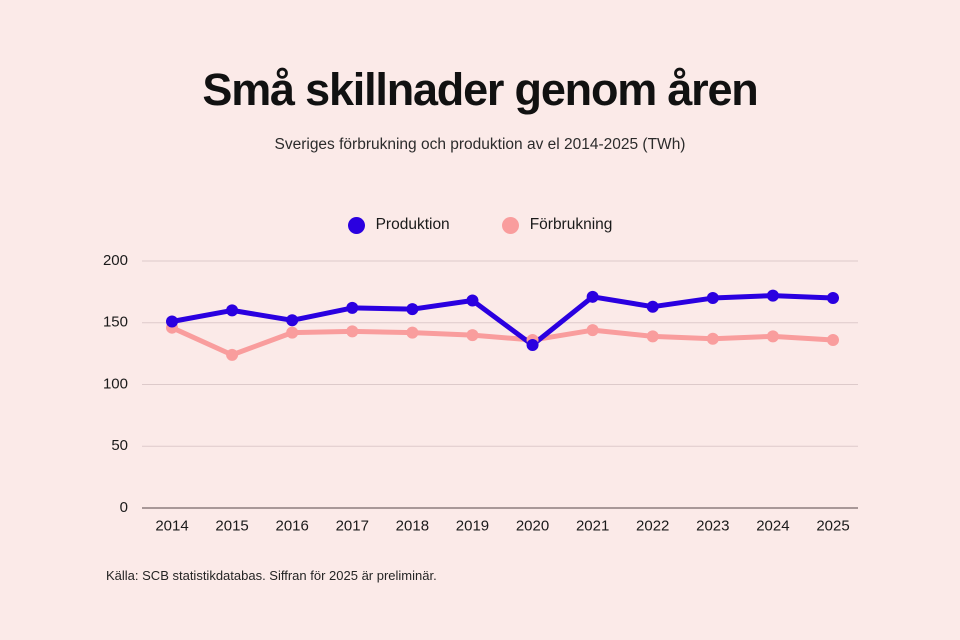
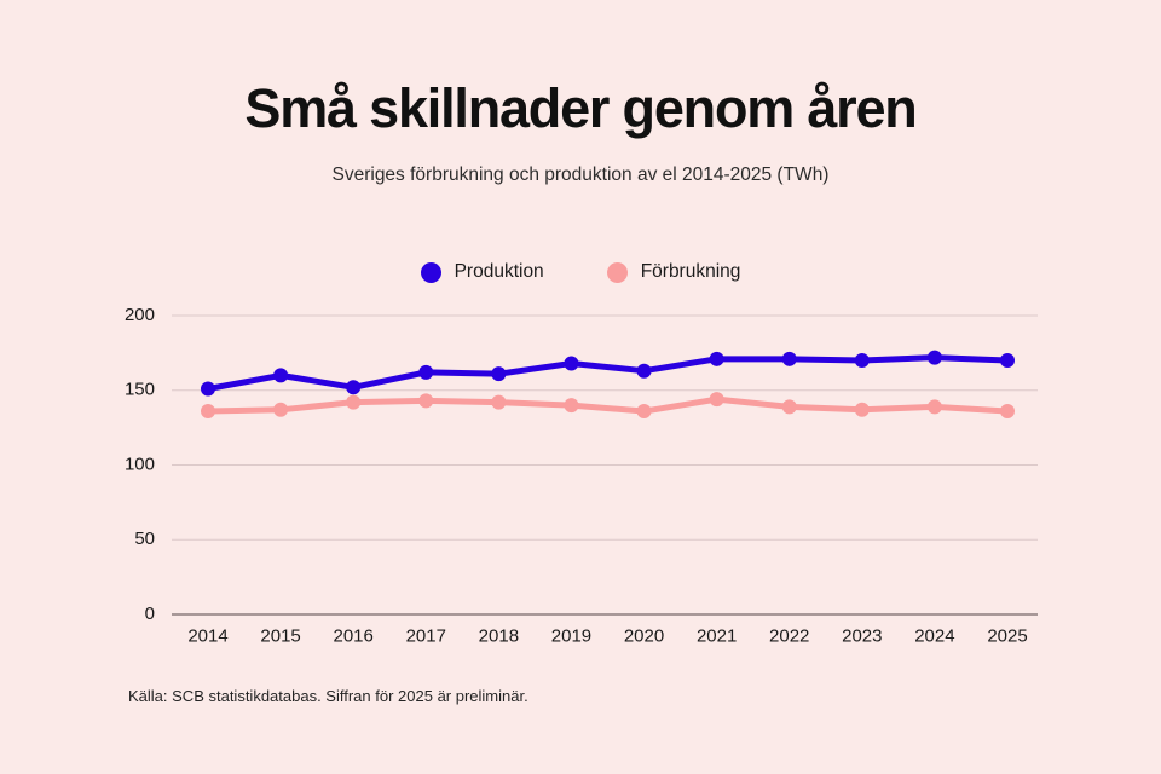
Förbrukning/2014: 146 -> 136
Förbrukning/2015: 124 -> 137
Produktion/2020: 132 -> 163
Produktion/2022: 163 -> 171
